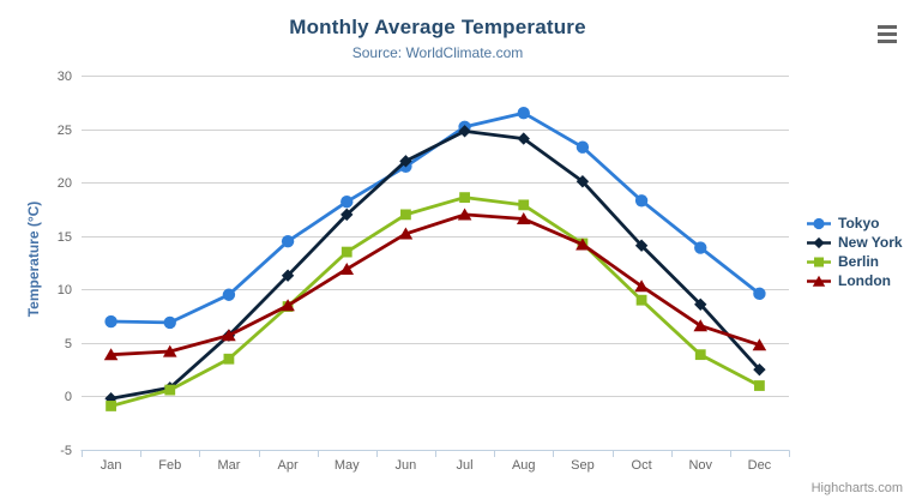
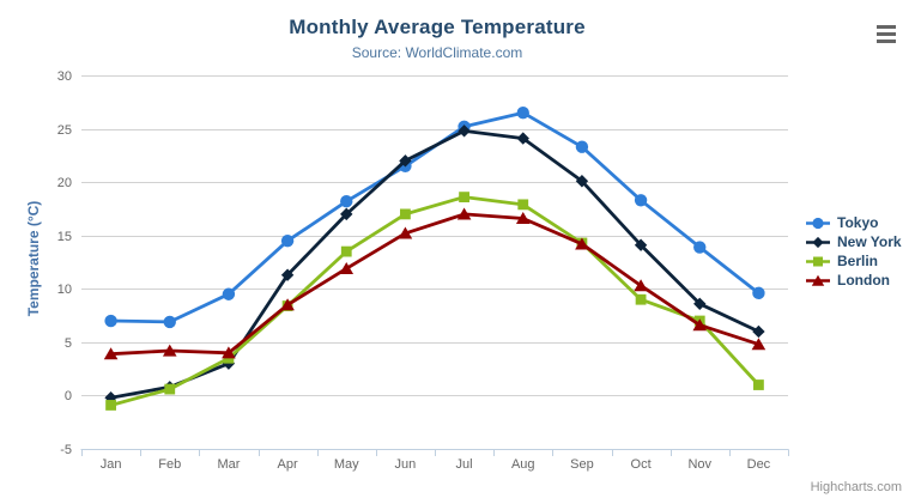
New York/Mar: 6 -> 3
London/Mar: 6 -> 4
Berlin/Nov: 4 -> 7
New York/Dec: 2 -> 6
